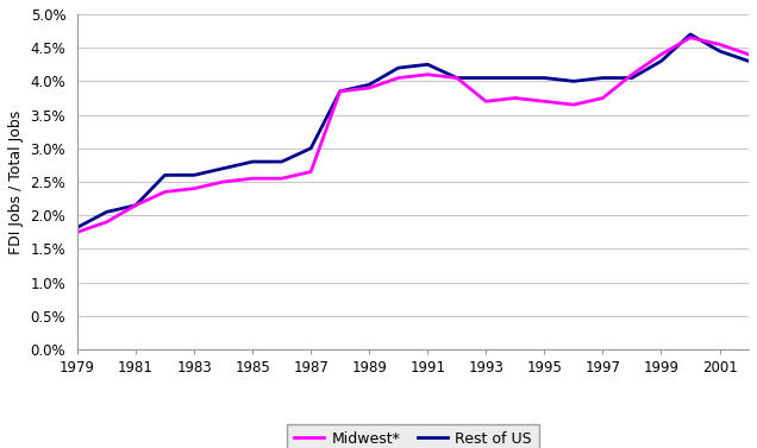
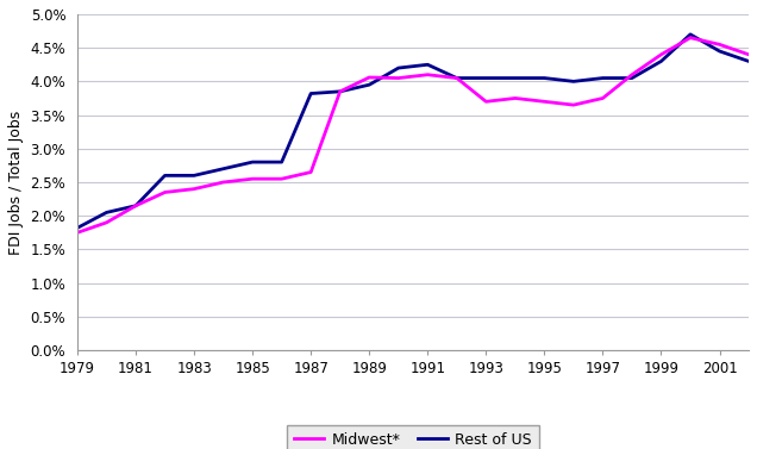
Rest of US/1987: 3.00% -> 3.82%
Midwest*/1989: 3.90% -> 4.06%
